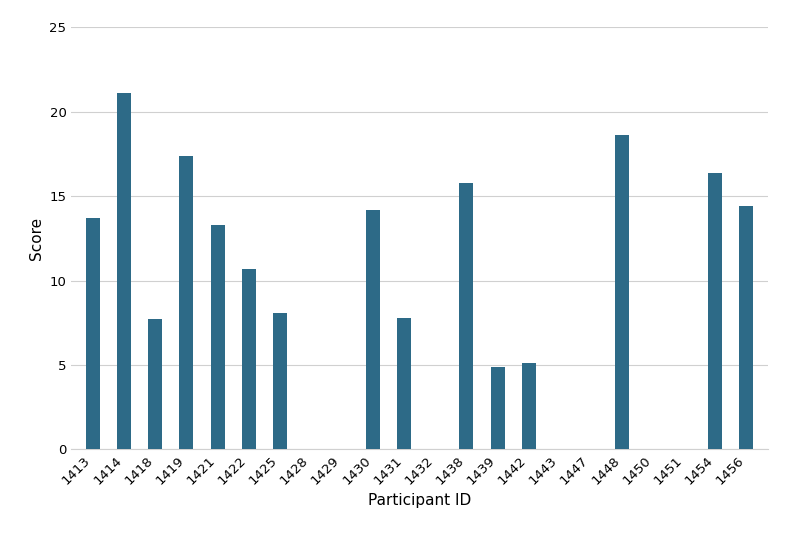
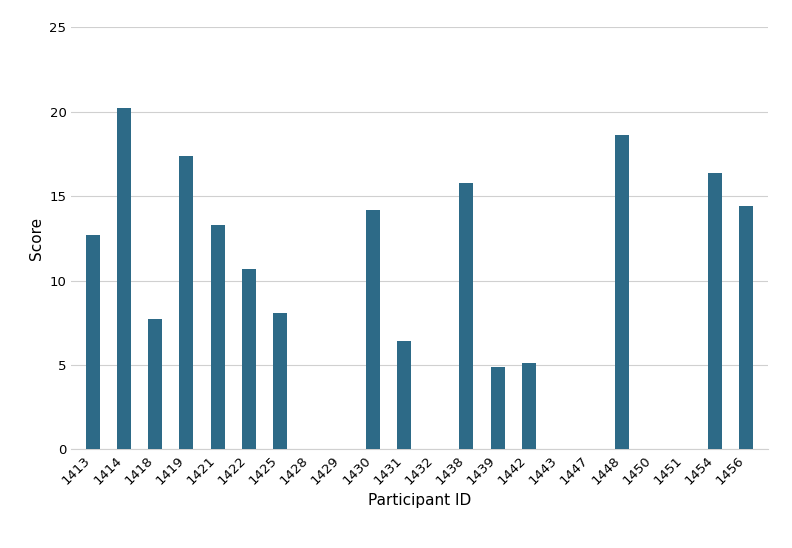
1413: 13.7 -> 12.7
1414: 21.1 -> 20.2
1431: 7.8 -> 6.4
